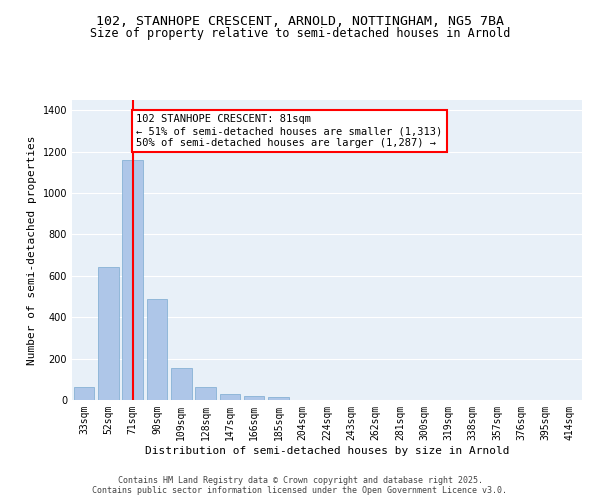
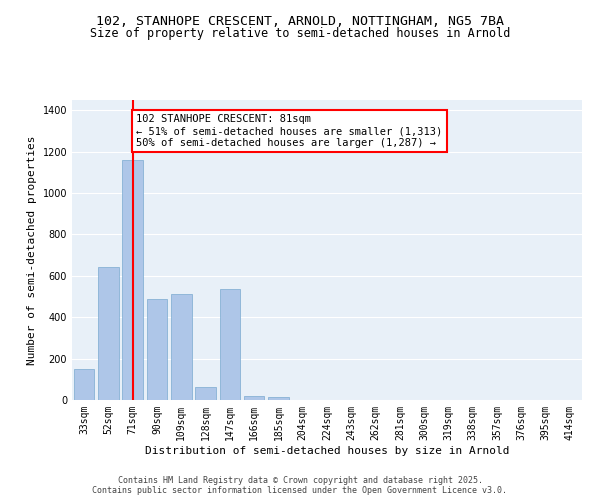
33sqm: 65 -> 150
109sqm: 155 -> 510
147sqm: 28 -> 535
